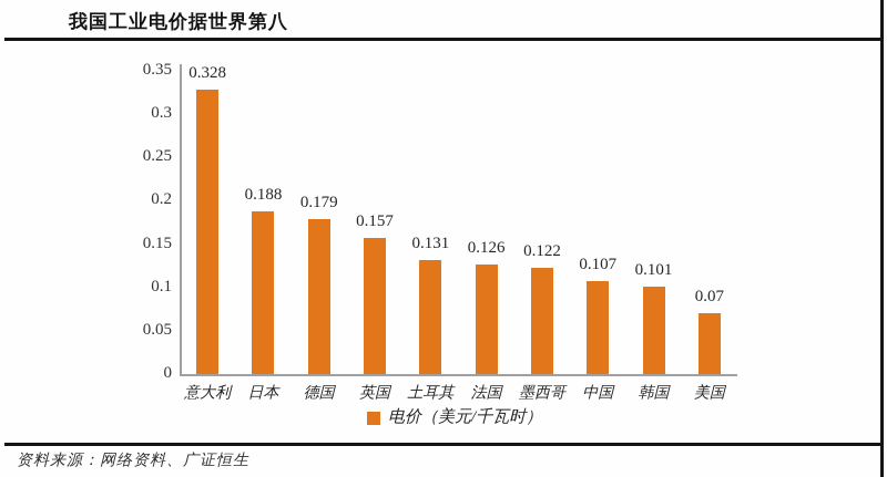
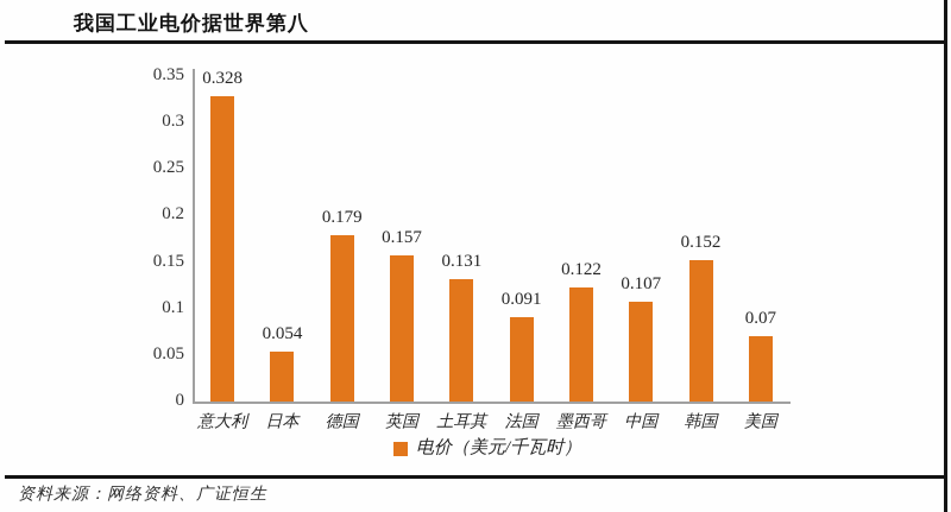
日本: 0.188 -> 0.054
法国: 0.126 -> 0.091
韩国: 0.101 -> 0.152
